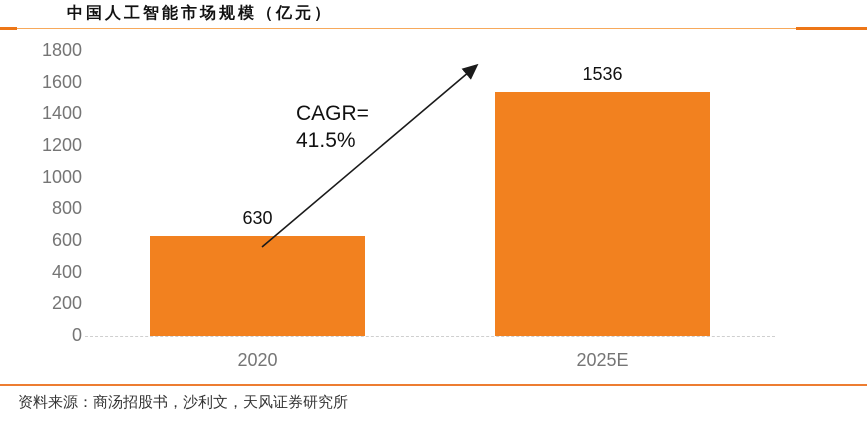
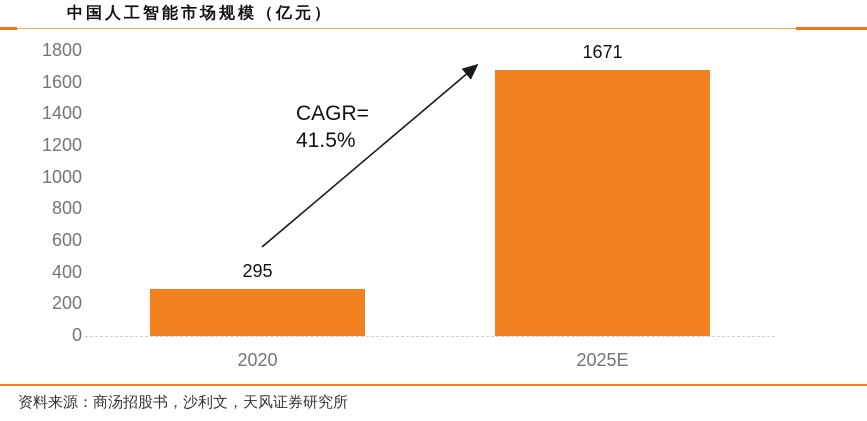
2020: 630 -> 295
2025E: 1536 -> 1671
